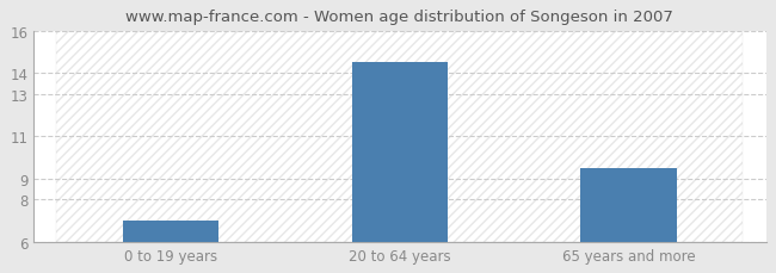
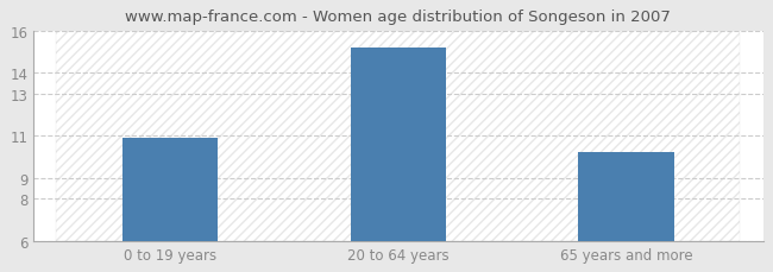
0 to 19 years: 7.0 -> 10.9
20 to 64 years: 14.5 -> 15.2
65 years and more: 9.5 -> 10.2
